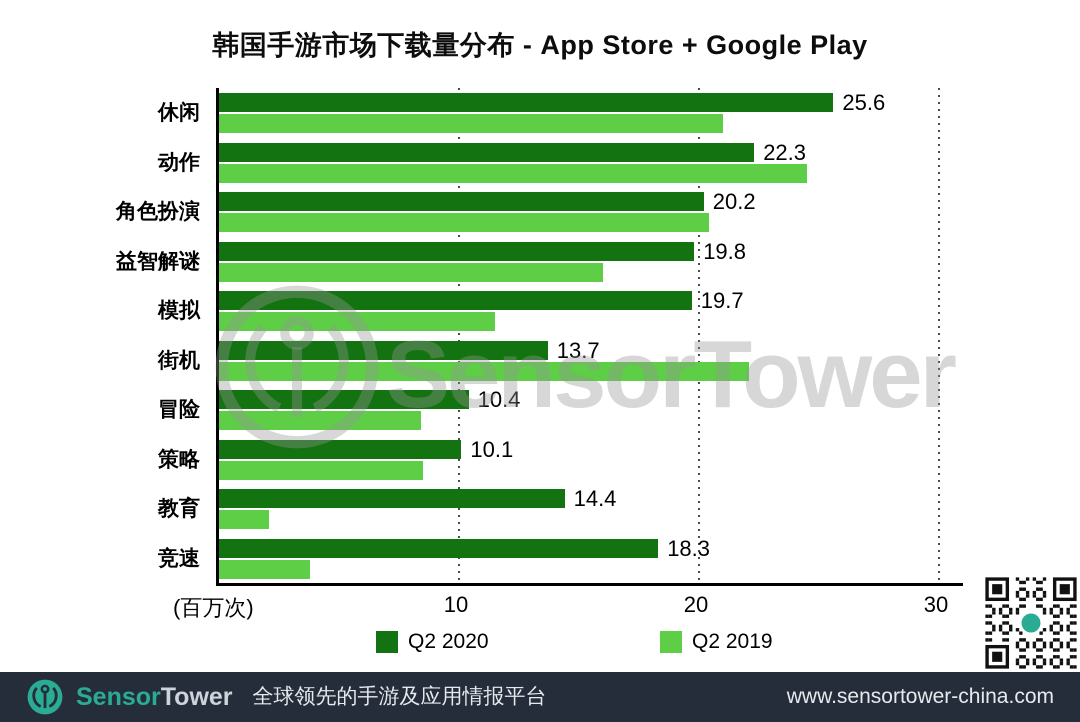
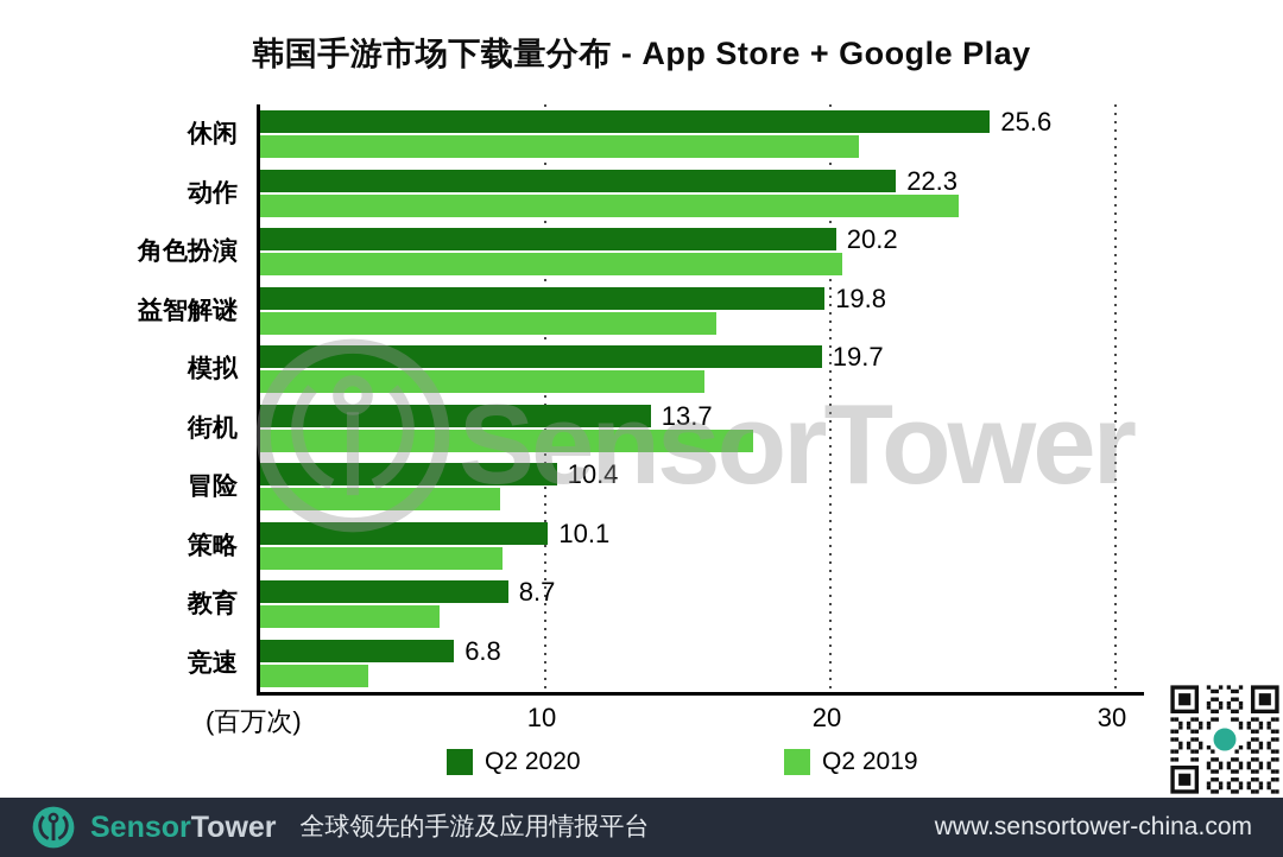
Q2 2019/模拟: 11.5 -> 15.6
Q2 2019/街机: 22.1 -> 17.3
Q2 2020/教育: 14.4 -> 8.7
Q2 2019/教育: 2.1 -> 6.3
Q2 2020/竞速: 18.3 -> 6.8
